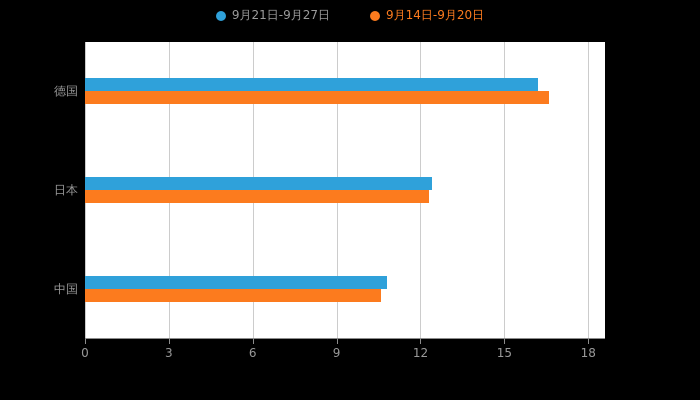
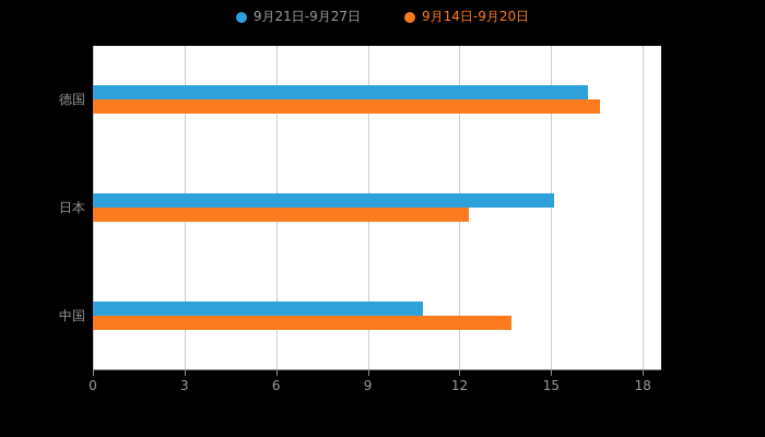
9月21日-9月27日/日本: 12.4 -> 15.1
9月14日-9月20日/中国: 10.6 -> 13.7
